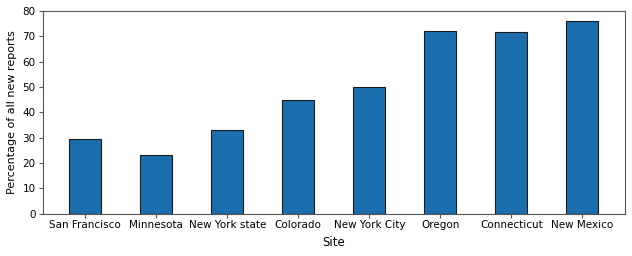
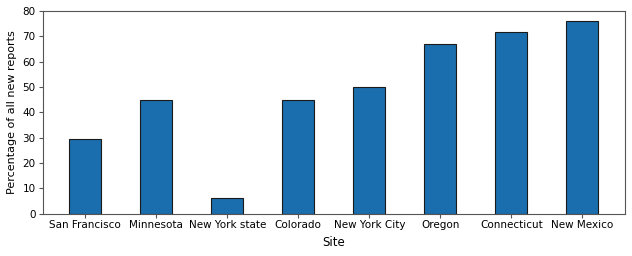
Minnesota: 23.0 -> 45.0
New York state: 33.0 -> 6.0
Oregon: 72.0 -> 67.0
